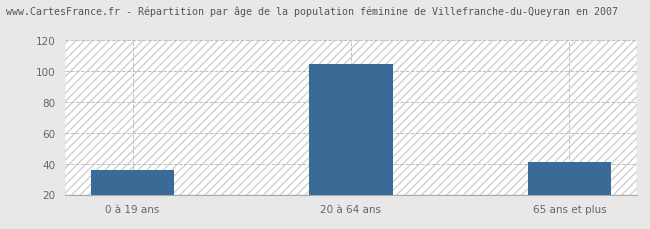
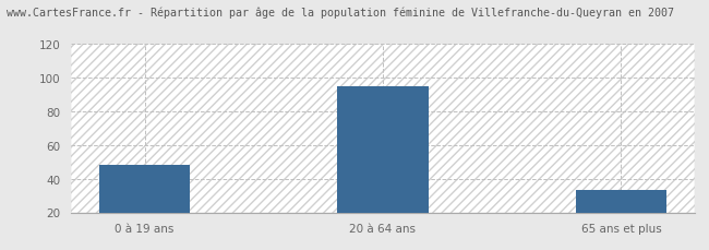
0 à 19 ans: 36 -> 48
20 à 64 ans: 105 -> 95
65 ans et plus: 41 -> 33
